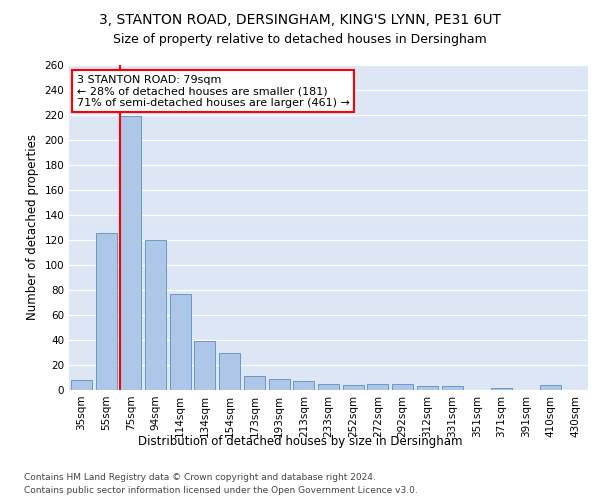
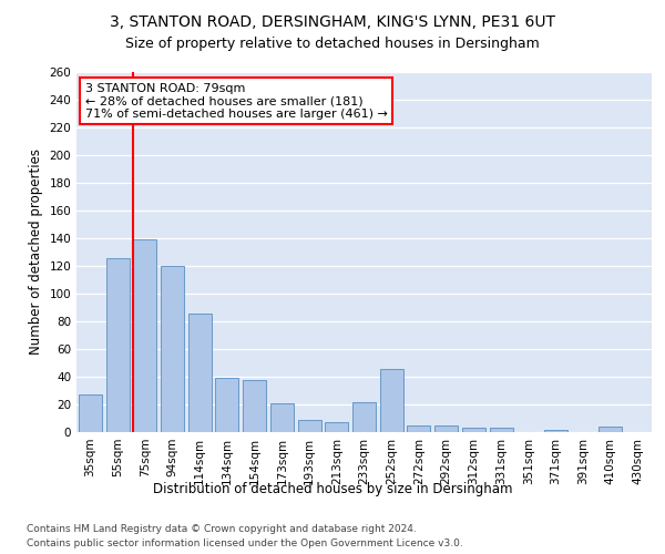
35sqm: 8 -> 27
75sqm: 219 -> 139
114sqm: 77 -> 86
154sqm: 30 -> 38
173sqm: 11 -> 21
233sqm: 5 -> 22
252sqm: 4 -> 46
